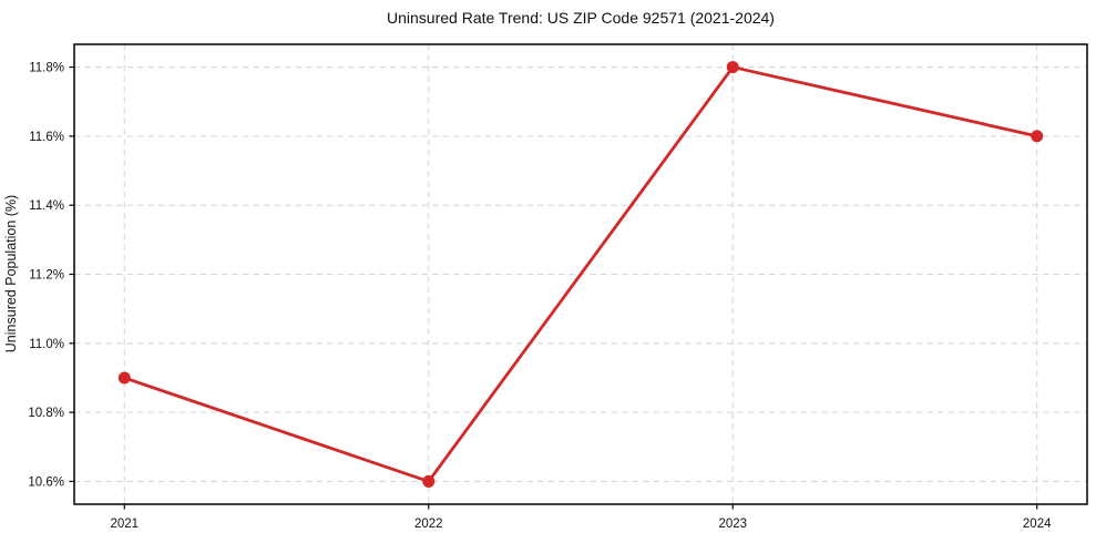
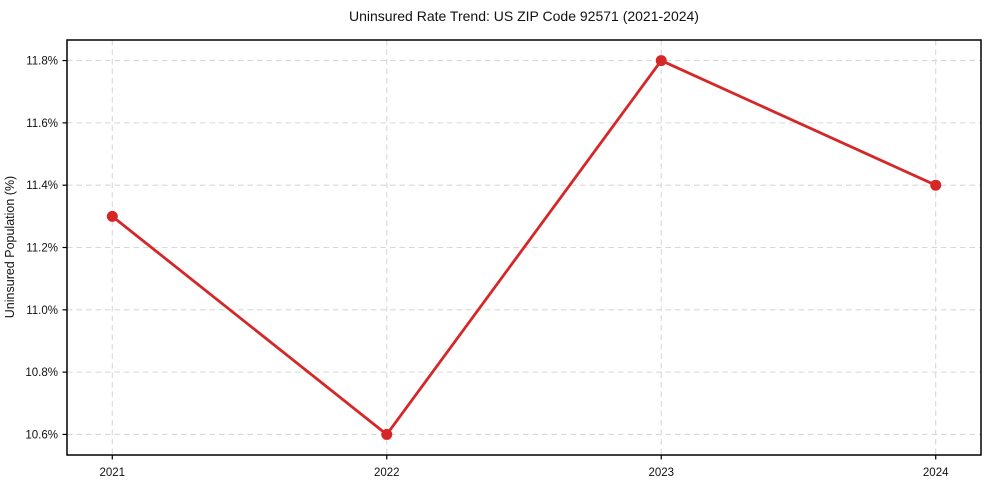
2021: 10.9% -> 11.3%
2024: 11.6% -> 11.4%
